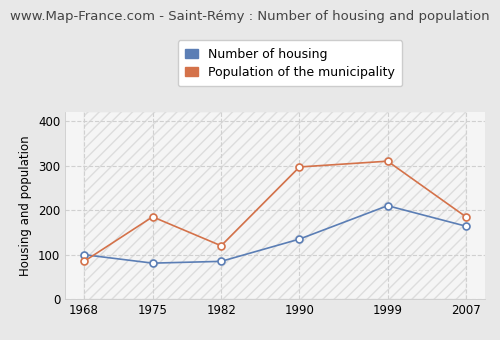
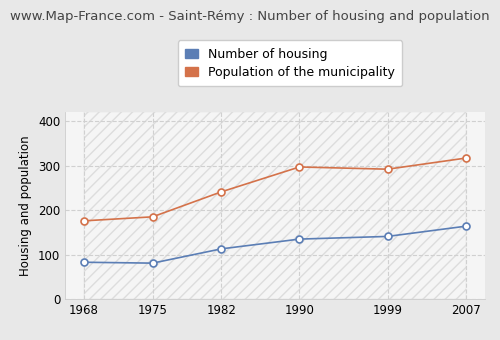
Number of housing/1968: 100 -> 83
Population of the municipality/1968: 85 -> 176
Number of housing/1982: 85 -> 113
Population of the municipality/1982: 120 -> 241
Number of housing/1999: 210 -> 141
Population of the municipality/1999: 310 -> 292
Population of the municipality/2007: 185 -> 317
